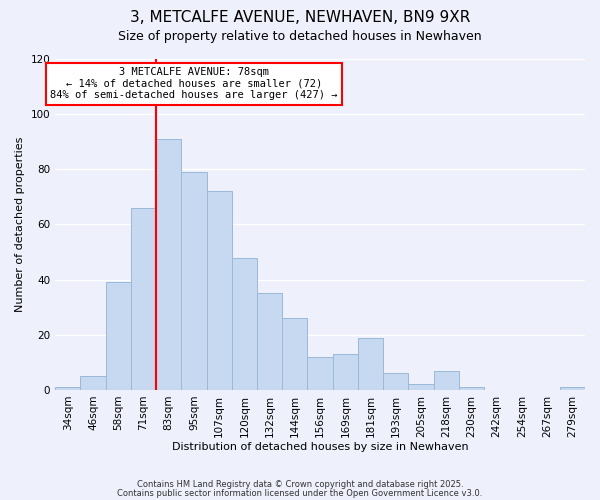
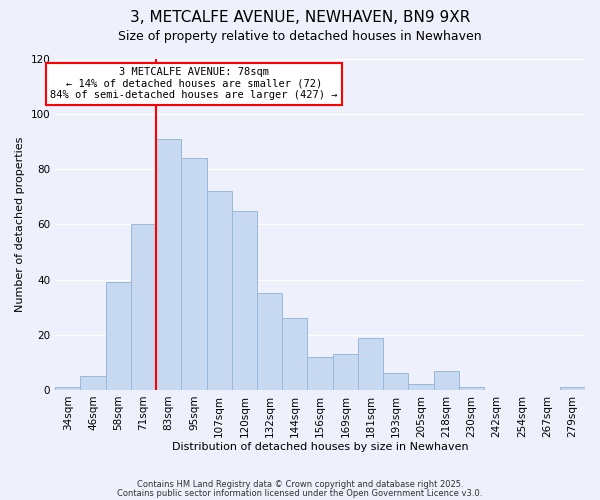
71sqm: 66 -> 60
95sqm: 79 -> 84
120sqm: 48 -> 65
